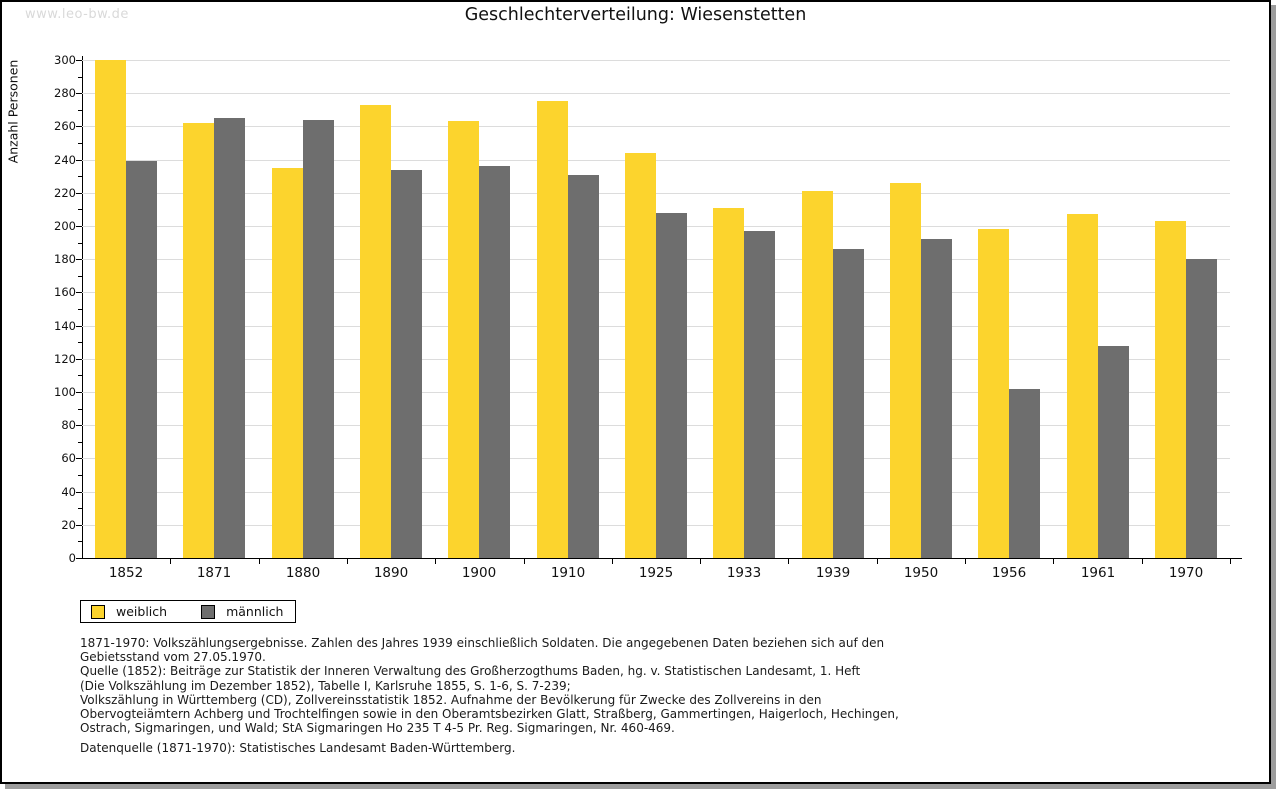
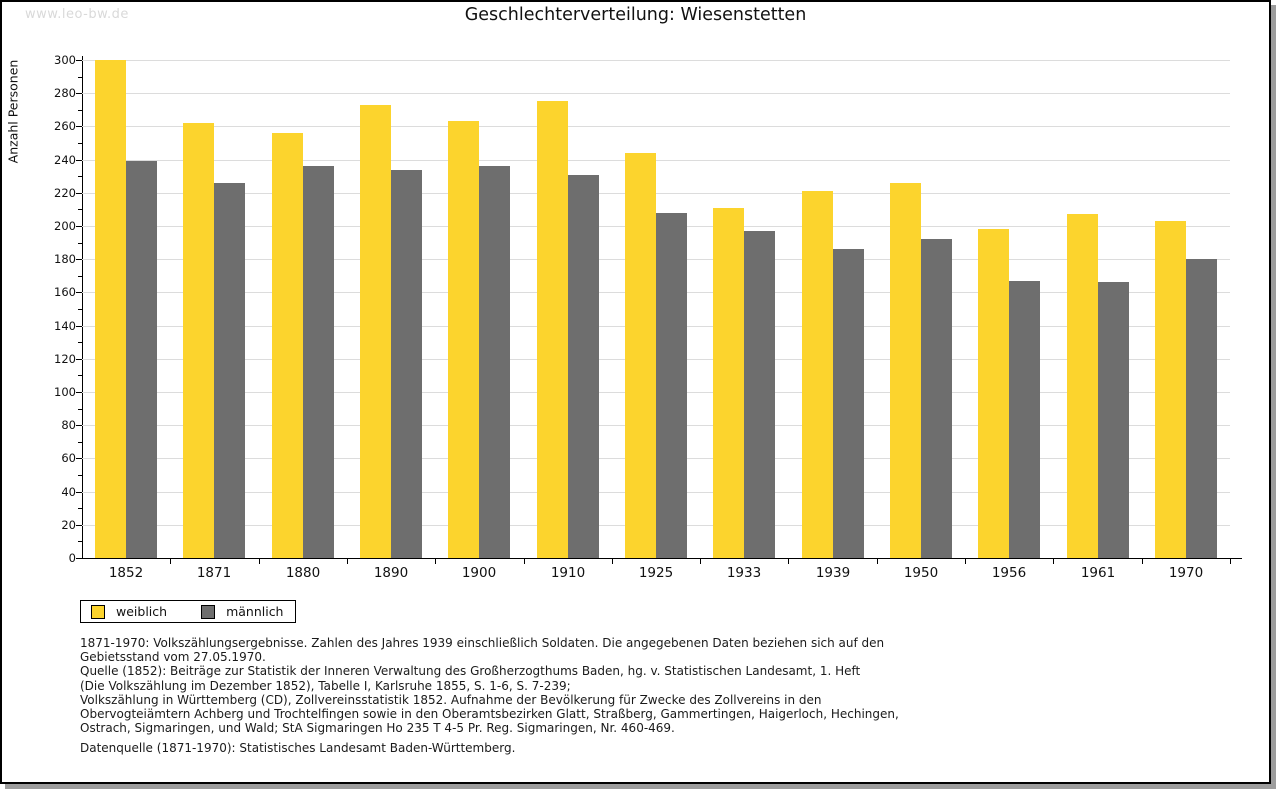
männlich/1871: 265 -> 226
weiblich/1880: 235 -> 256
männlich/1880: 264 -> 236
männlich/1956: 102 -> 167
männlich/1961: 128 -> 166
